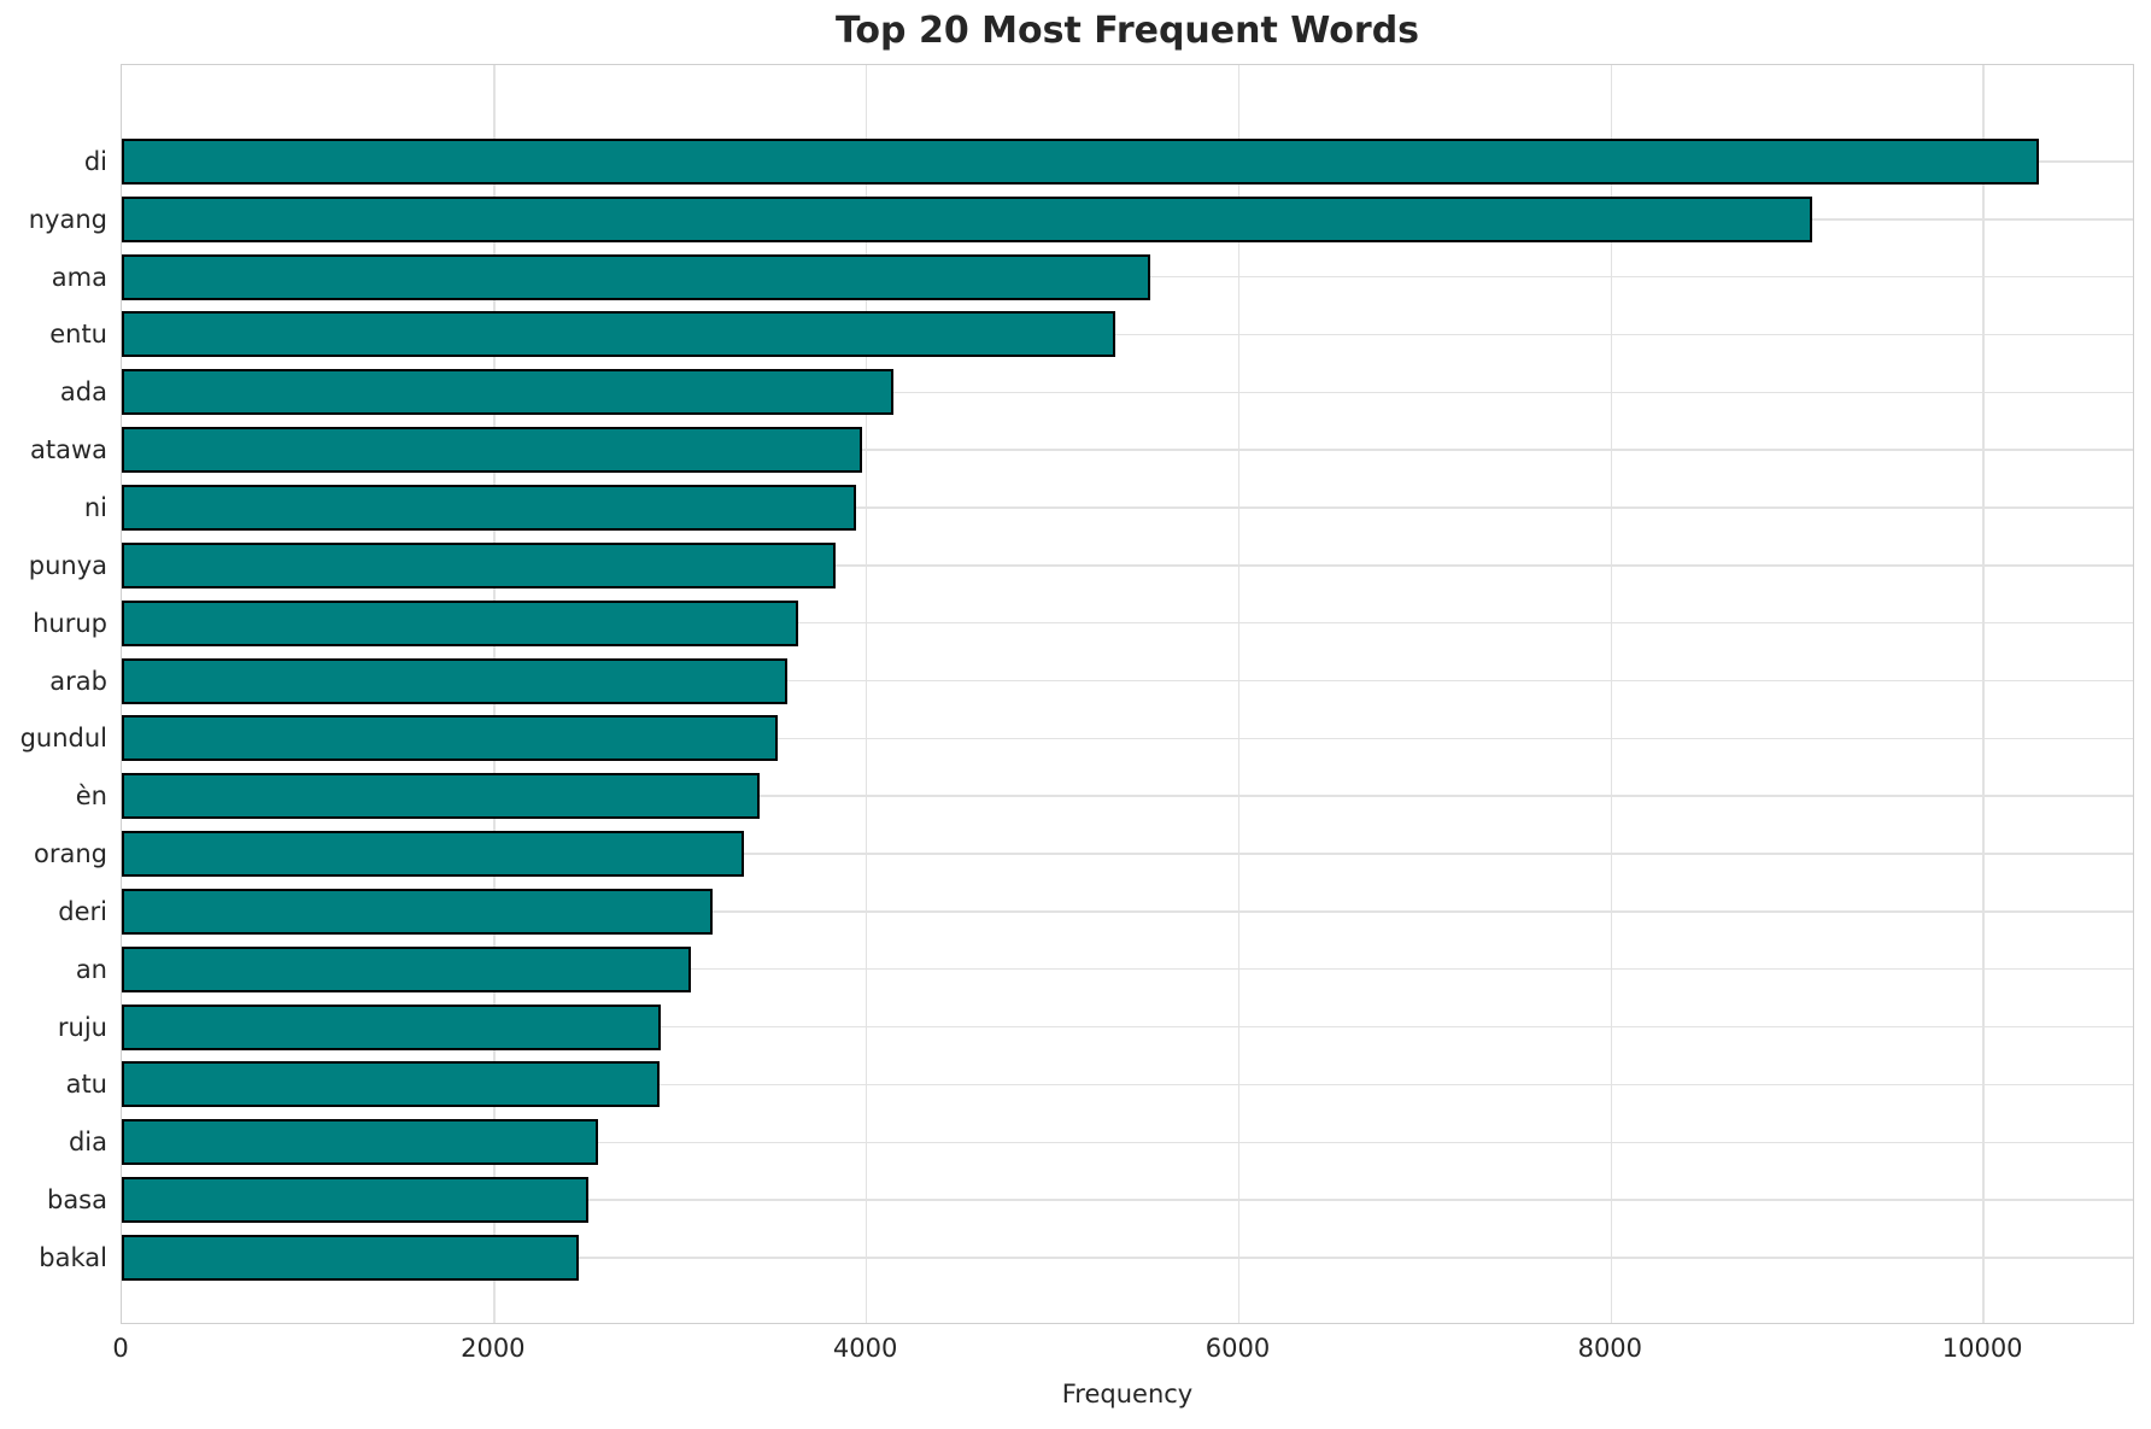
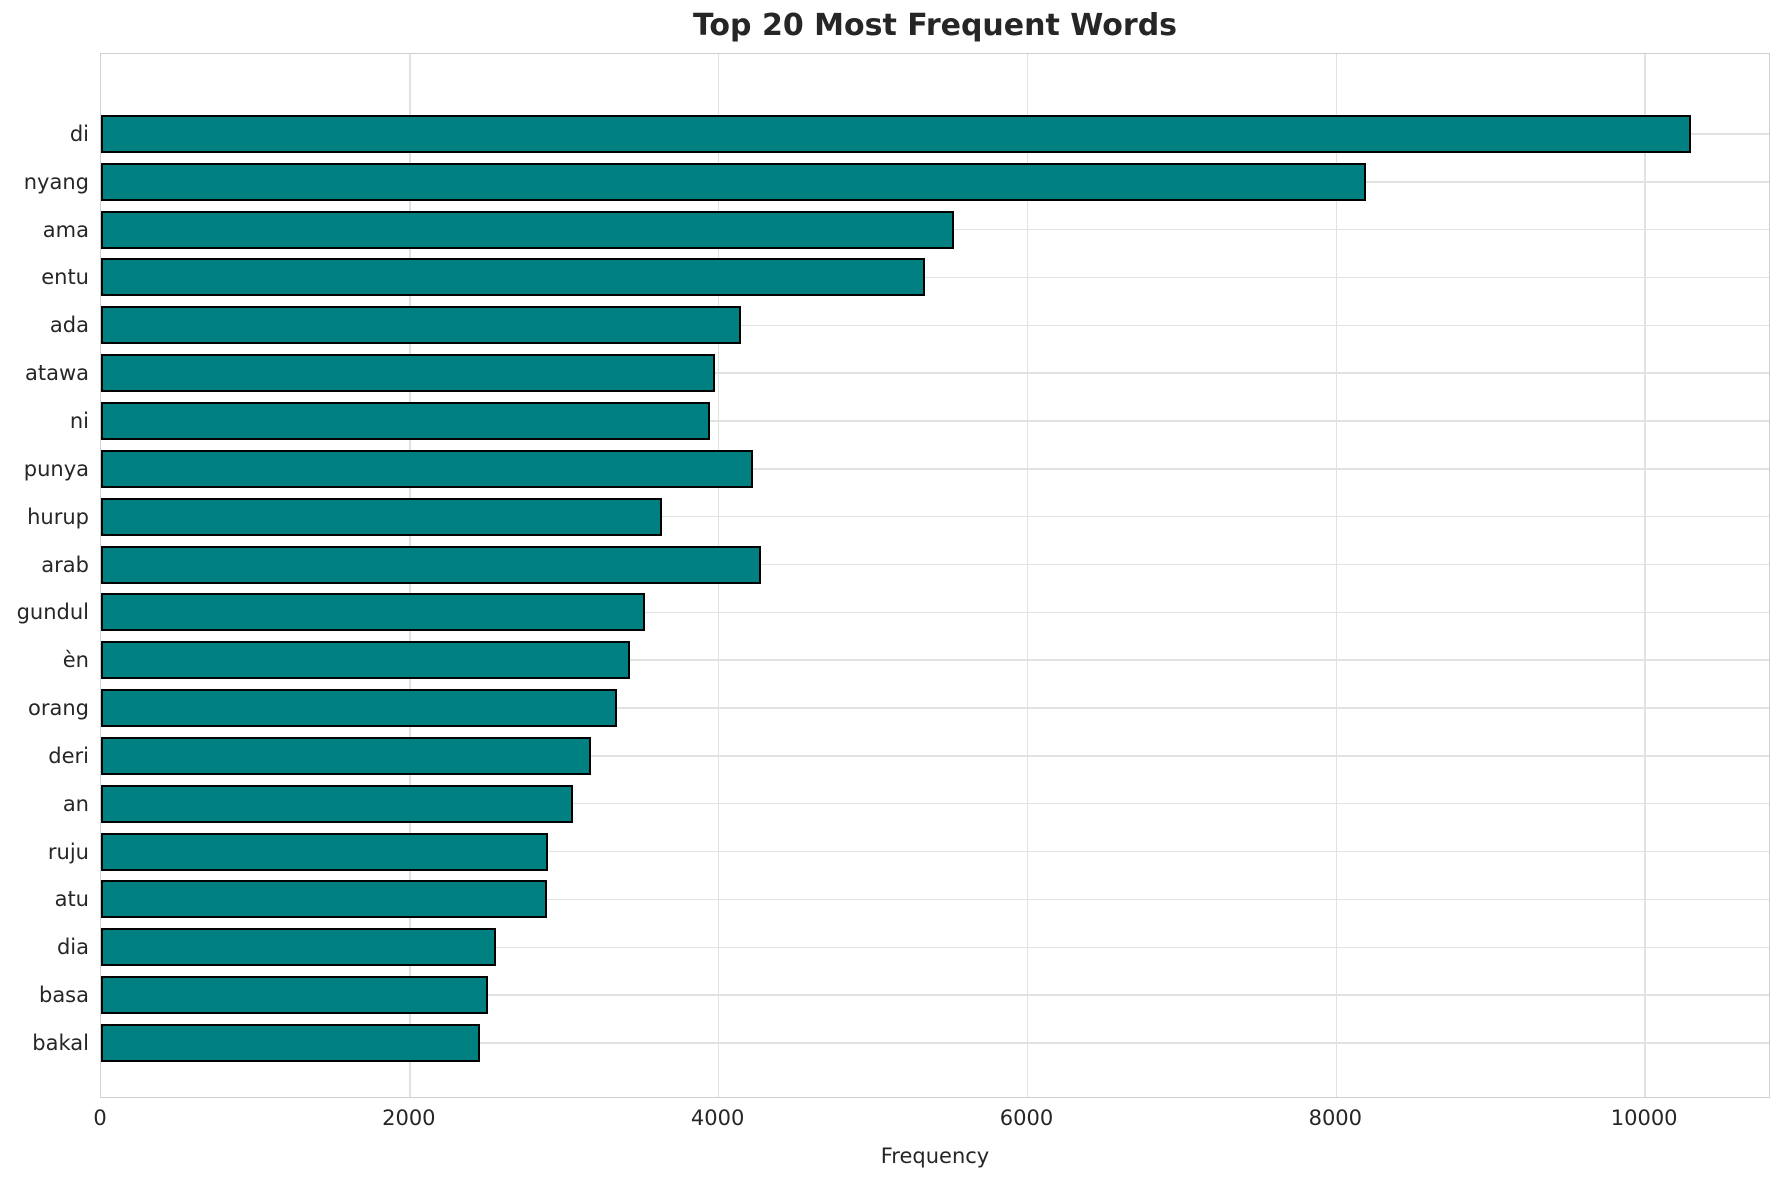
nyang: 9090 -> 8200
punya: 3840 -> 4230
arab: 3580 -> 4280
